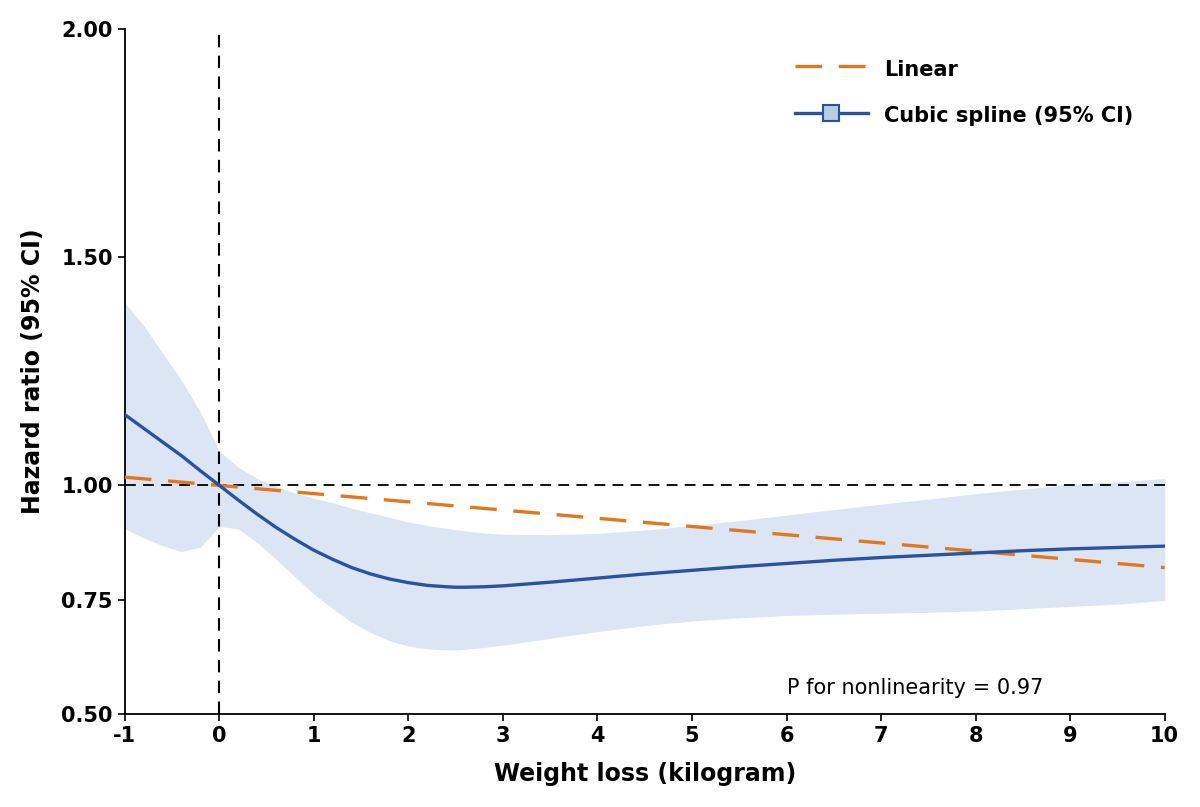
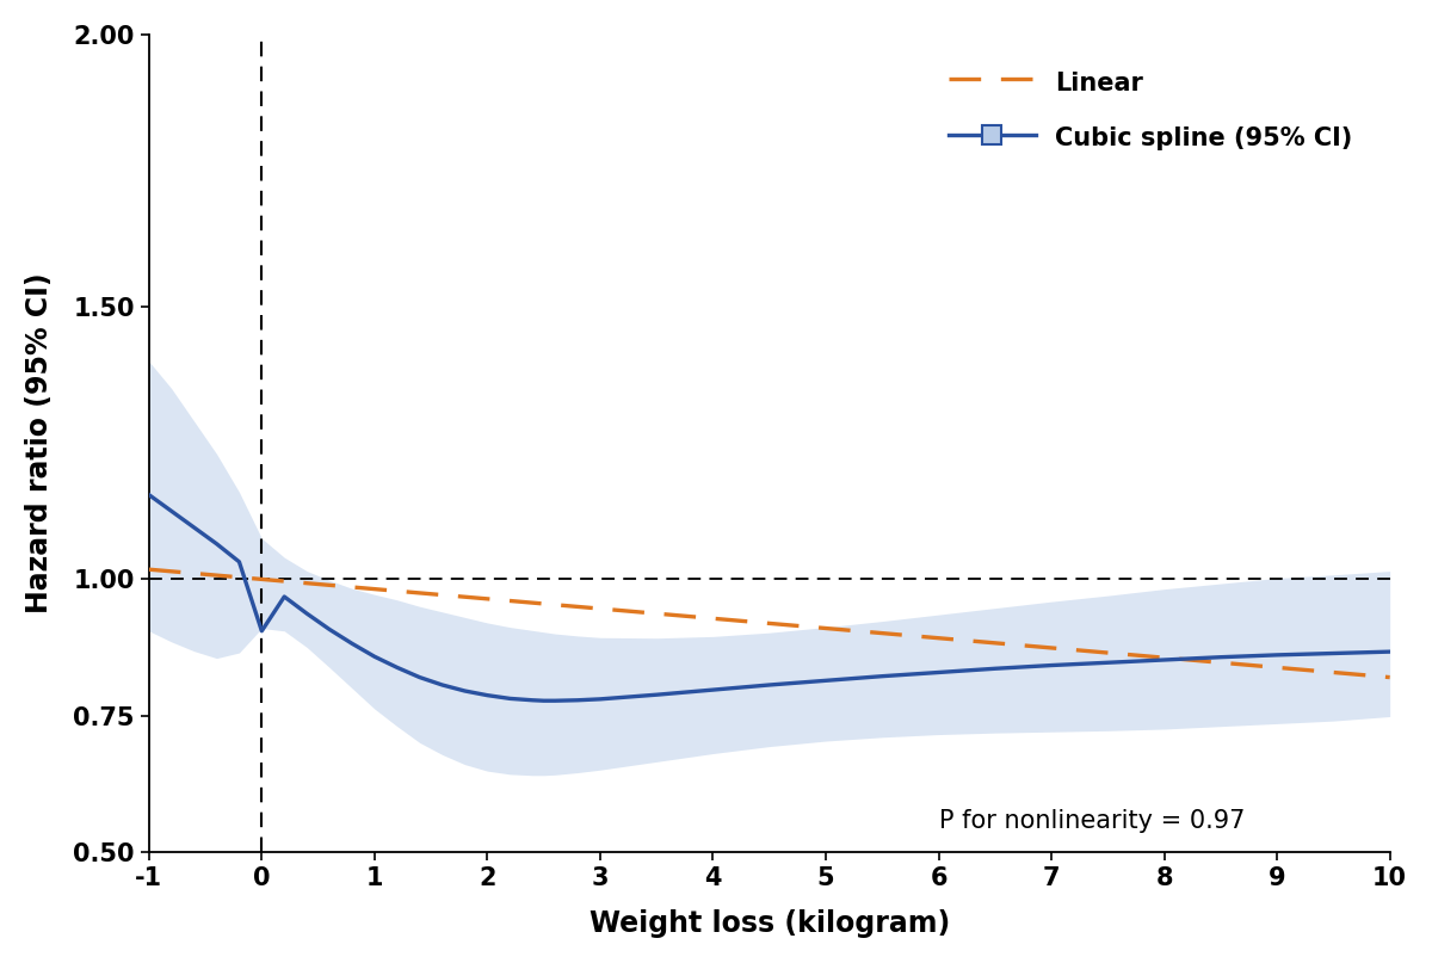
Cubic spline (95% CI)/0: 1.000 -> 0.905
